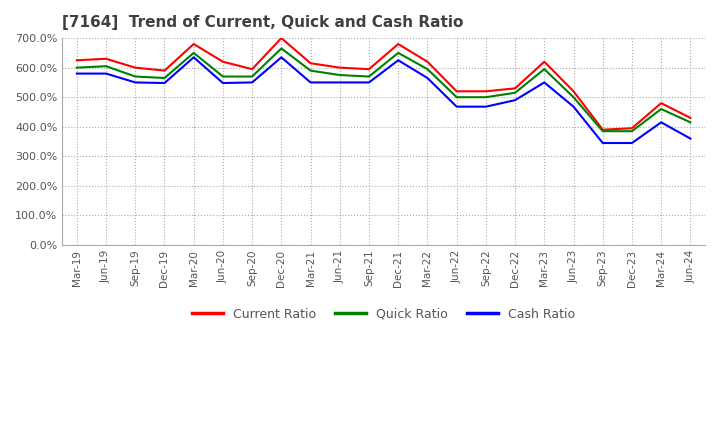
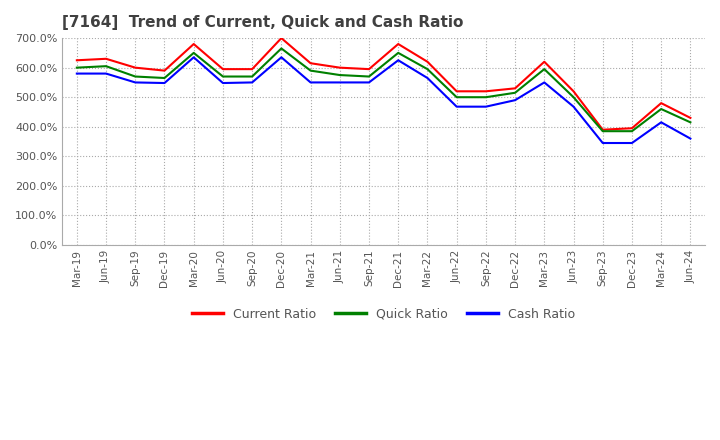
Current Ratio/Jun-20: 620% -> 595%
